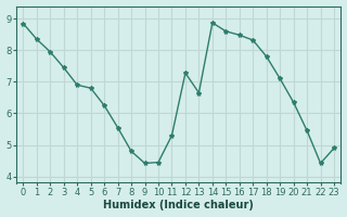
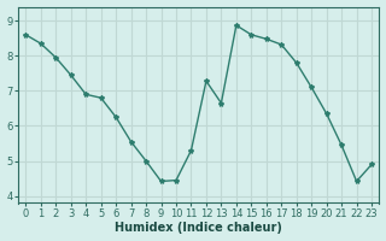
0: 8.85 -> 8.60
8: 4.80 -> 5.00
